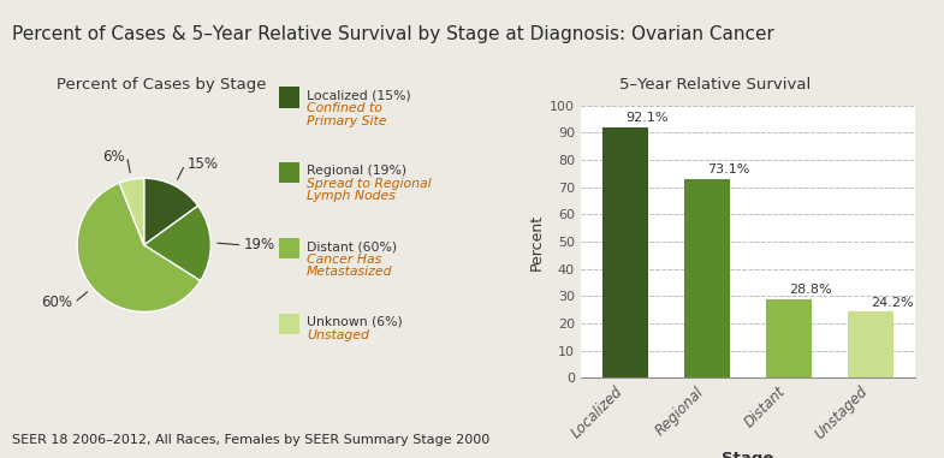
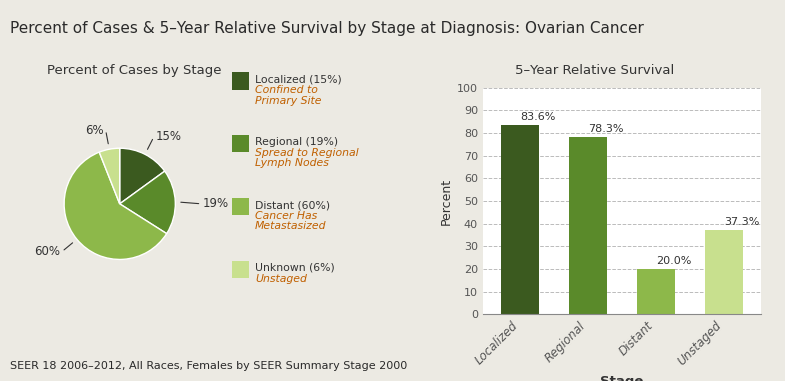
Localized: 92.1% -> 83.6%
Regional: 73.1% -> 78.3%
Distant: 28.8% -> 20.0%
Unstaged: 24.2% -> 37.3%
